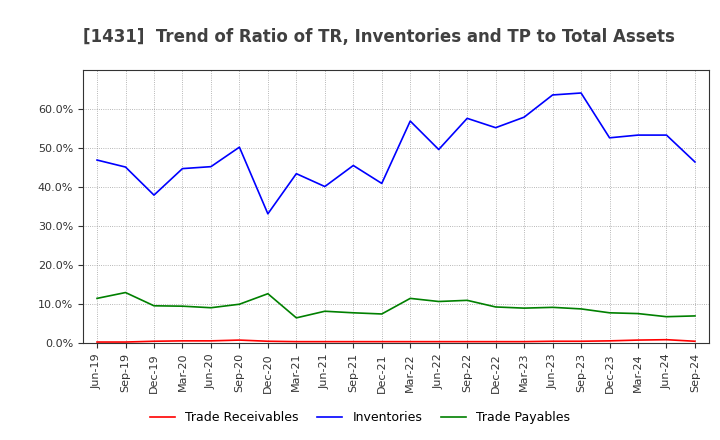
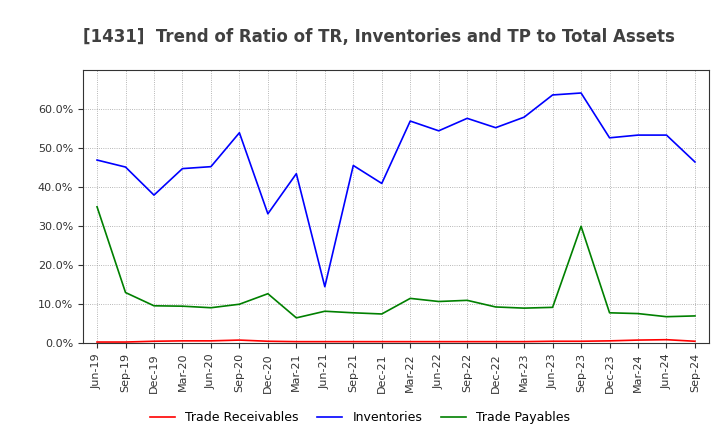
Trade Payables/Jun-19: 11.5% -> 35.0%
Inventories/Sep-20: 50.3% -> 54.0%
Inventories/Jun-21: 40.2% -> 14.5%
Inventories/Jun-22: 49.7% -> 54.5%
Trade Payables/Sep-23: 8.8% -> 30.0%
